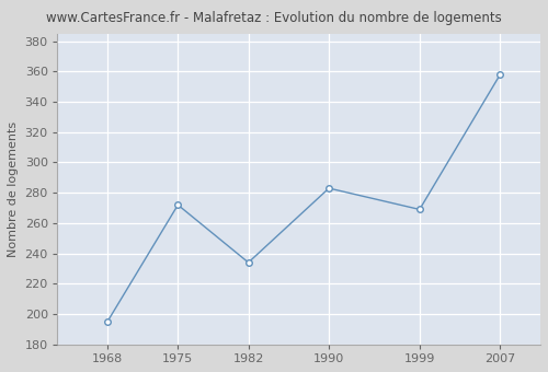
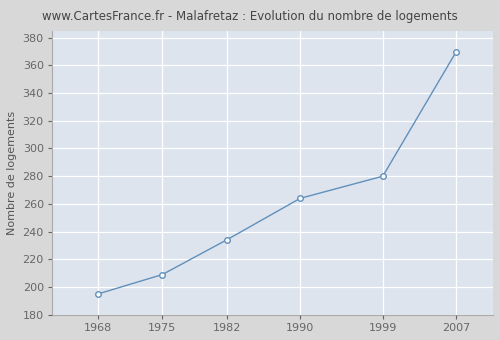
1975: 272 -> 209
1990: 283 -> 264
1999: 269 -> 280
2007: 358 -> 370
